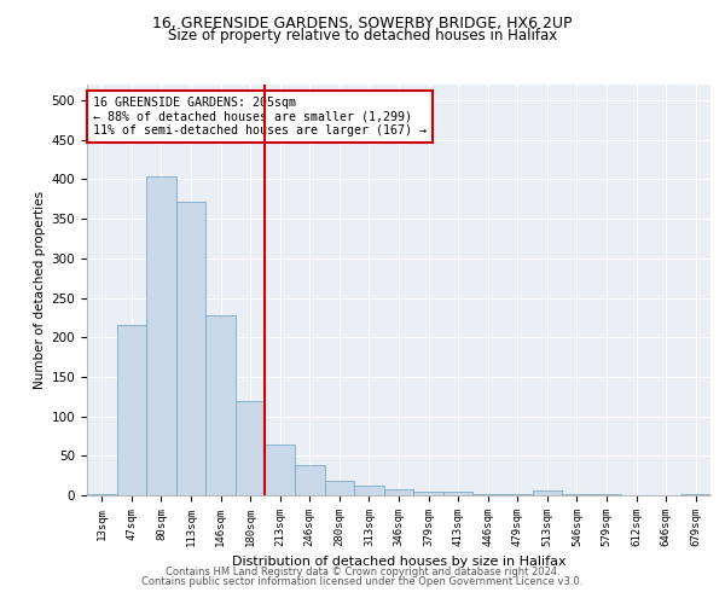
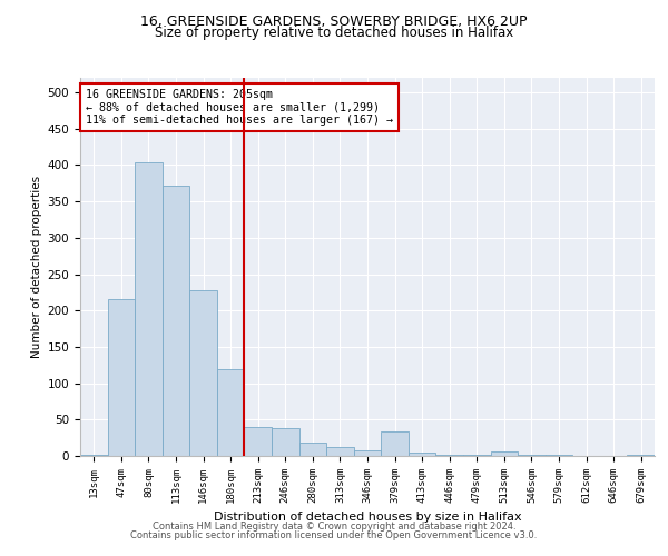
213sqm: 64 -> 40
379sqm: 5 -> 34
